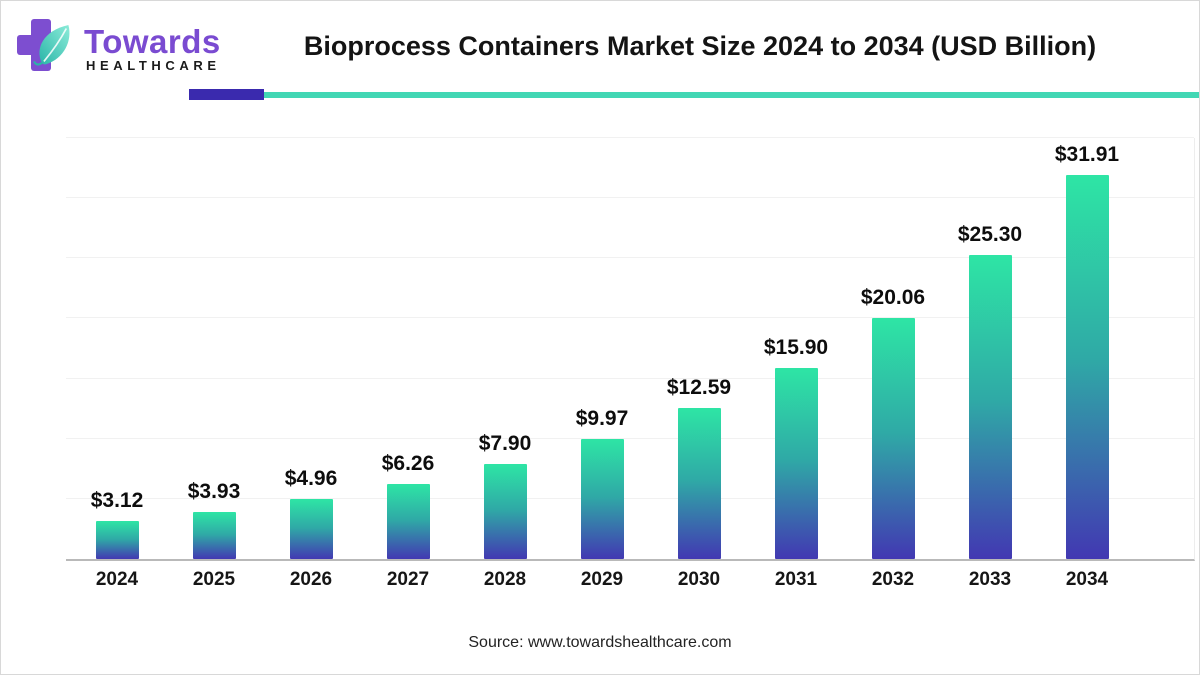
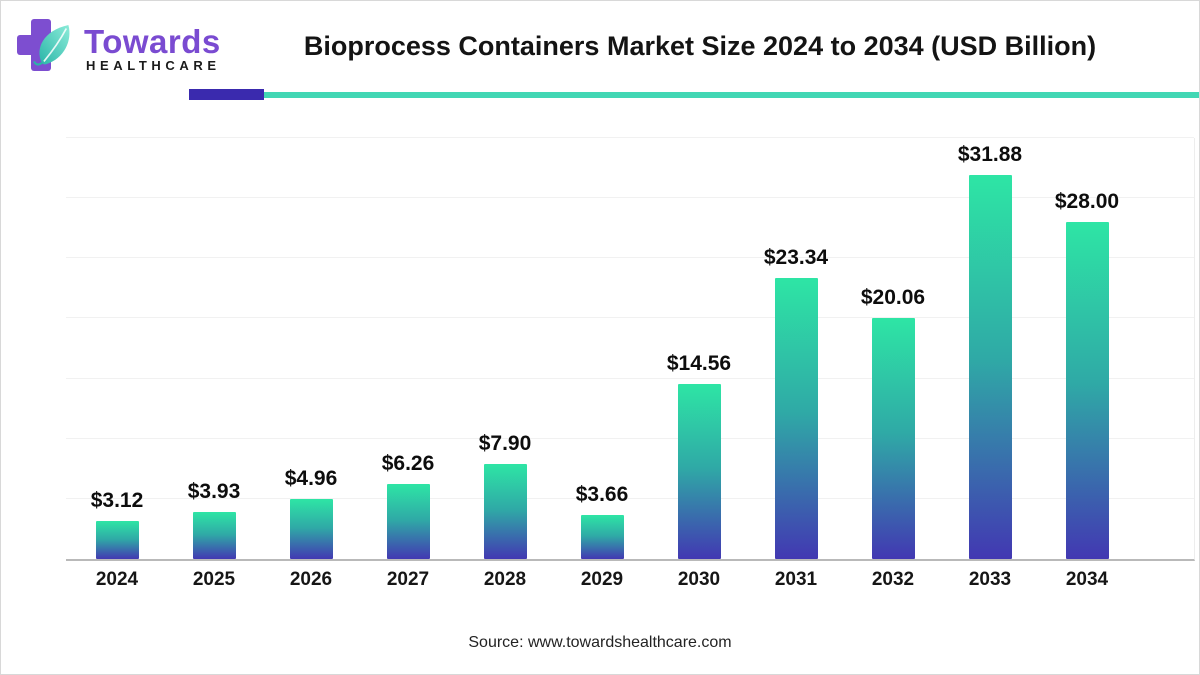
2029: $9.97 -> $3.66
2030: $12.59 -> $14.56
2031: $15.90 -> $23.34
2033: $25.30 -> $31.88
2034: $31.91 -> $28.00
